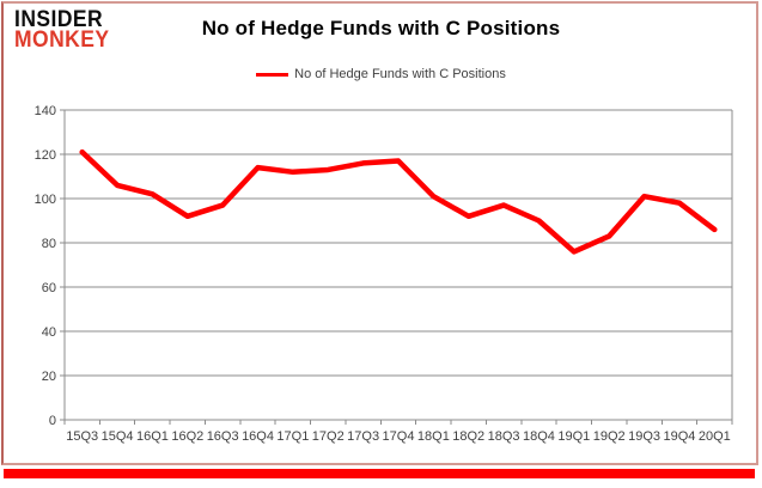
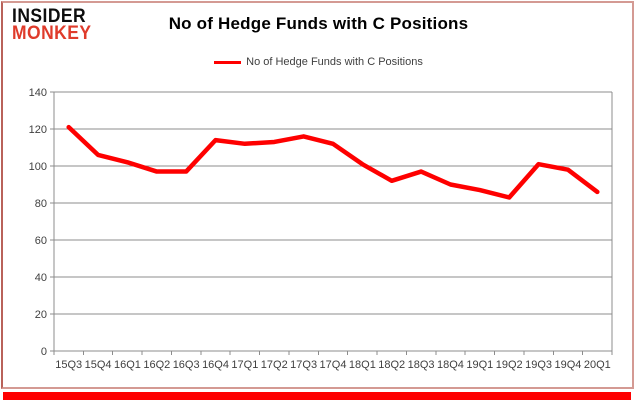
16Q2: 92 -> 97
17Q4: 117 -> 112
19Q1: 76 -> 87
